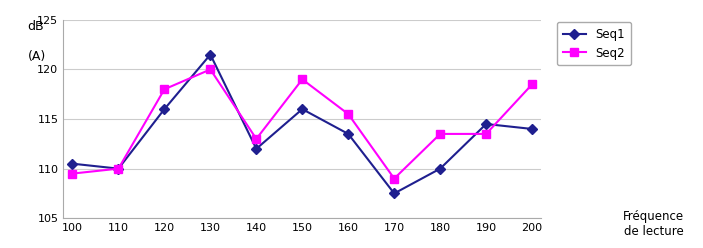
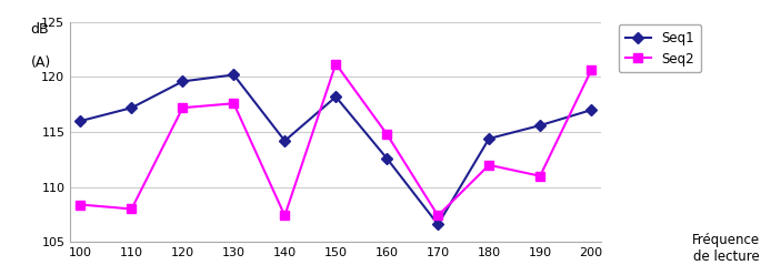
Seq1/100: 110.5 -> 116.0
Seq2/100: 109.5 -> 108.4
Seq1/110: 110.0 -> 117.2
Seq2/110: 110.0 -> 108.0
Seq1/120: 116.0 -> 119.6
Seq2/120: 118.0 -> 117.2
Seq1/130: 121.5 -> 120.2
Seq2/130: 120.0 -> 117.6
Seq1/140: 112.0 -> 114.2
Seq2/140: 113.0 -> 107.4
Seq1/150: 116.0 -> 118.2
Seq2/150: 119.0 -> 121.2
Seq1/160: 113.5 -> 112.6
Seq2/160: 115.5 -> 114.8
Seq1/170: 107.5 -> 106.6
Seq2/170: 109.0 -> 107.4
Seq1/180: 110.0 -> 114.4
Seq2/180: 113.5 -> 112.0
Seq1/190: 114.5 -> 115.6
Seq2/190: 113.5 -> 111.0
Seq1/200: 114.0 -> 117.0
Seq2/200: 118.5 -> 120.6
